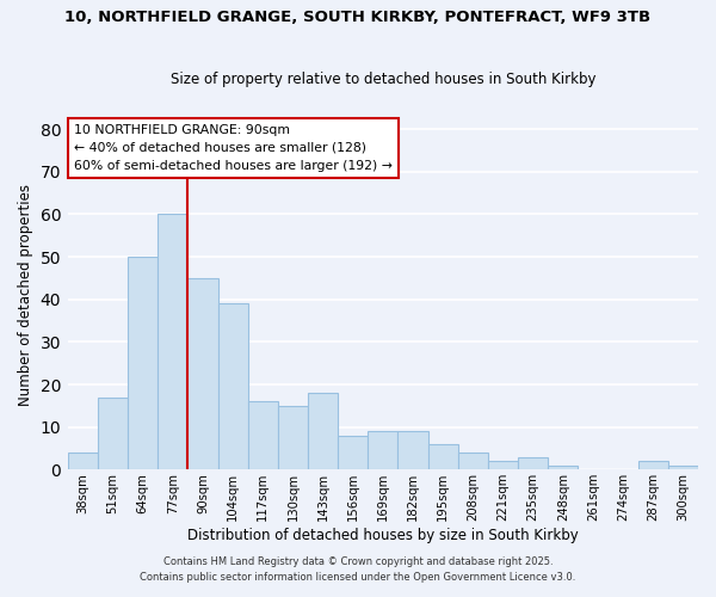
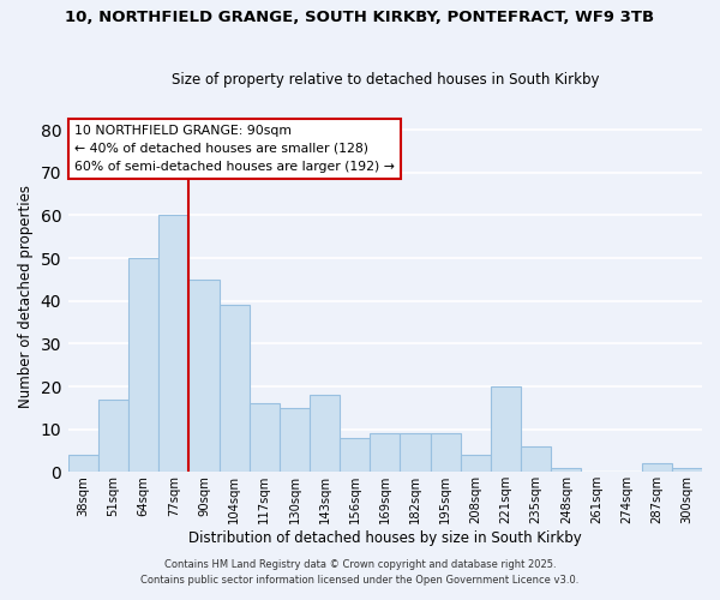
195sqm: 6 -> 9
221sqm: 2 -> 20
235sqm: 3 -> 6
